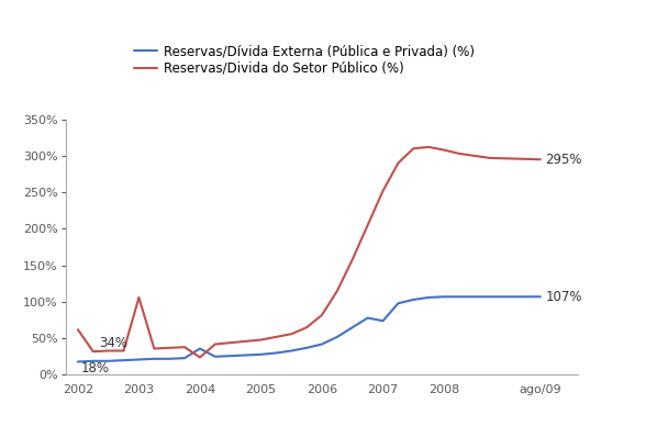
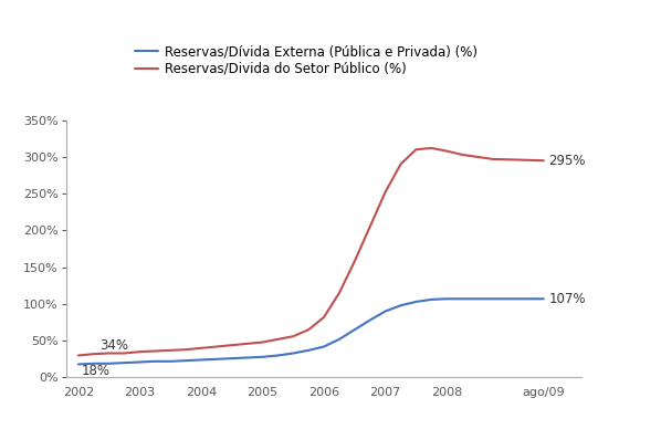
Reservas/Divida do Setor Público (%)/2002: 62% -> 30%
Reservas/Divida do Setor Público (%)/2003: 106% -> 35%
Reservas/Dívida Externa (Pública e Privada) (%)/2004: 36% -> 24%
Reservas/Divida do Setor Público (%)/2004: 24% -> 40%
Reservas/Dívida Externa (Pública e Privada) (%)/2007: 74% -> 90%
